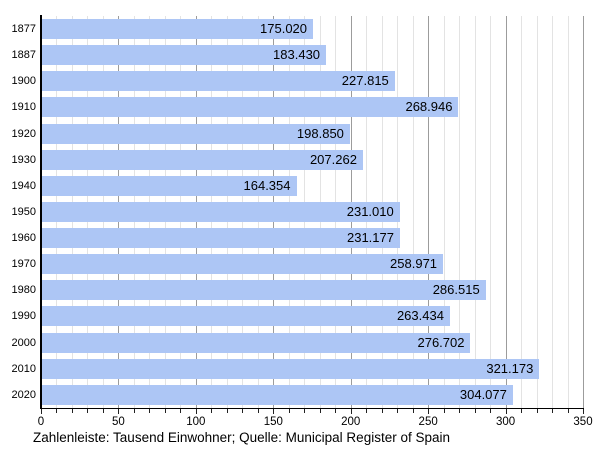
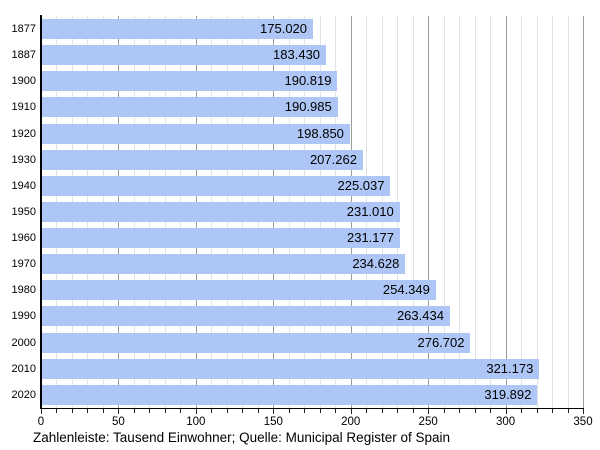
1900: 227.815 -> 190.819
1910: 268.946 -> 190.985
1940: 164.354 -> 225.037
1970: 258.971 -> 234.628
1980: 286.515 -> 254.349
2020: 304.077 -> 319.892
